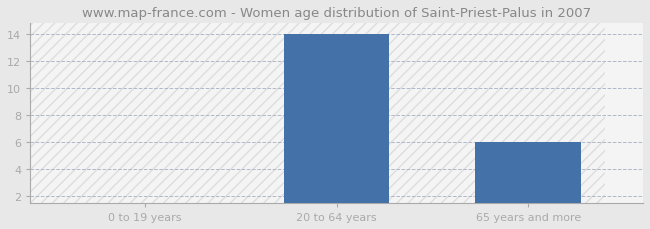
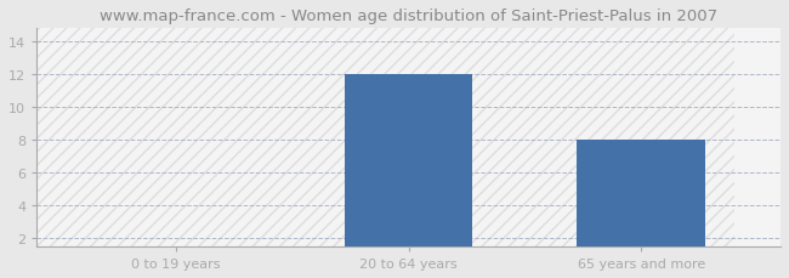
20 to 64 years: 14 -> 12
65 years and more: 6 -> 8
